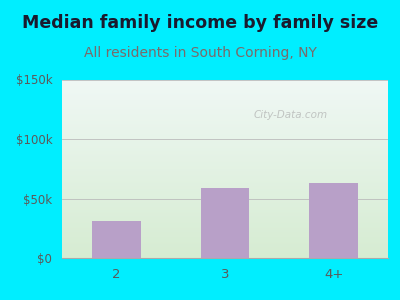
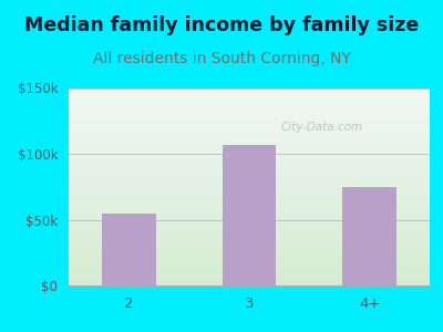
2: $31k -> $55k
3: $59k -> $107k
4+: $63k -> $75k
